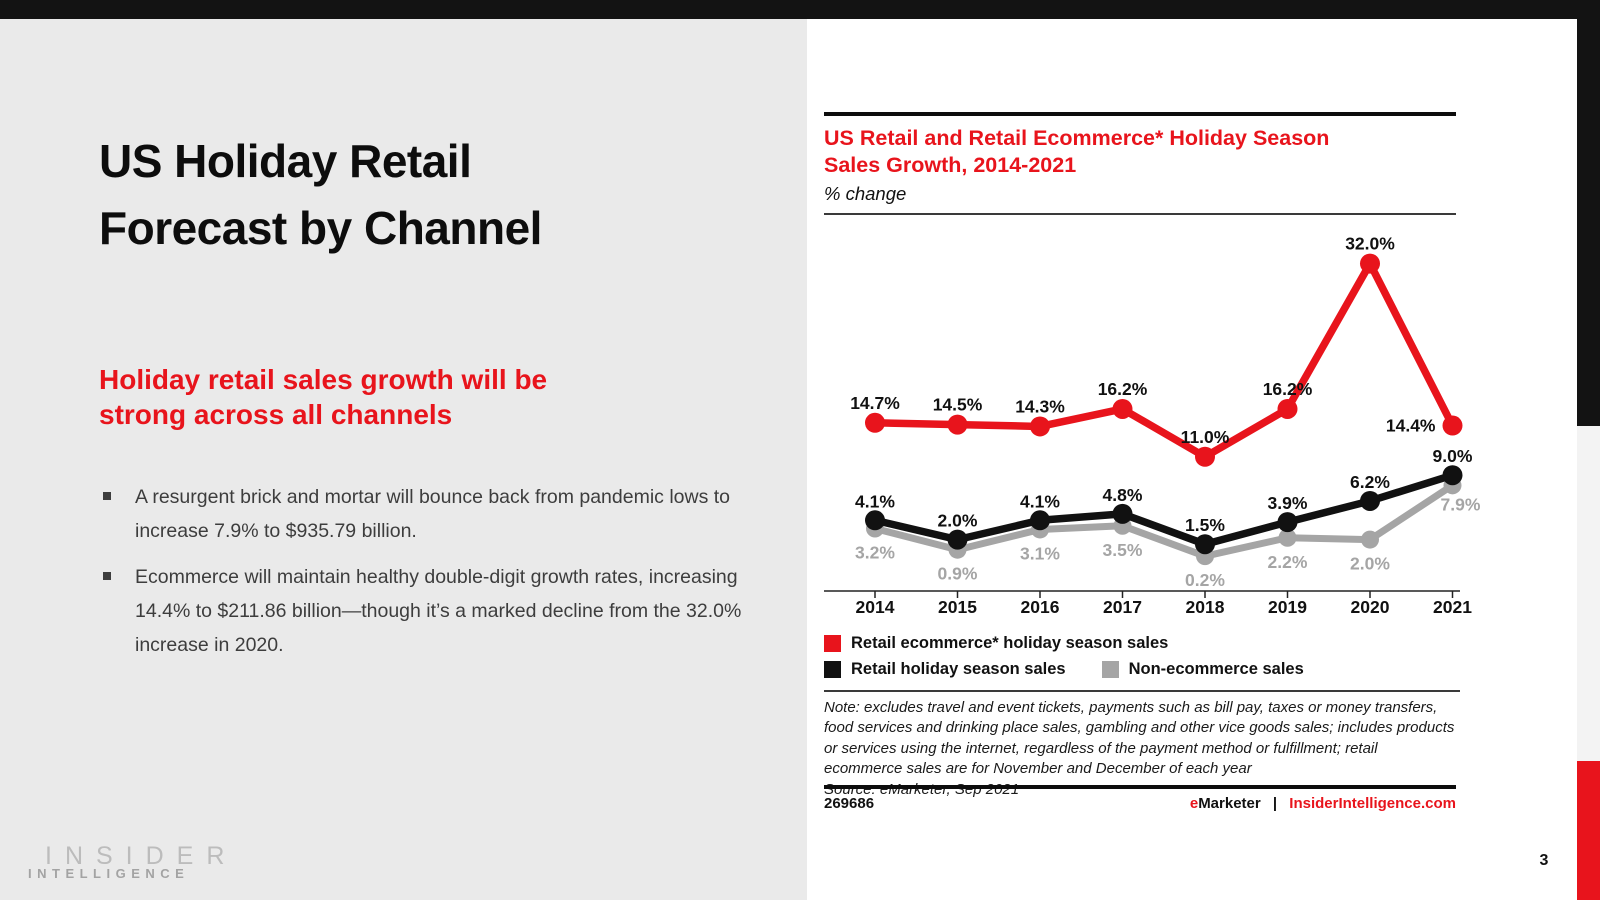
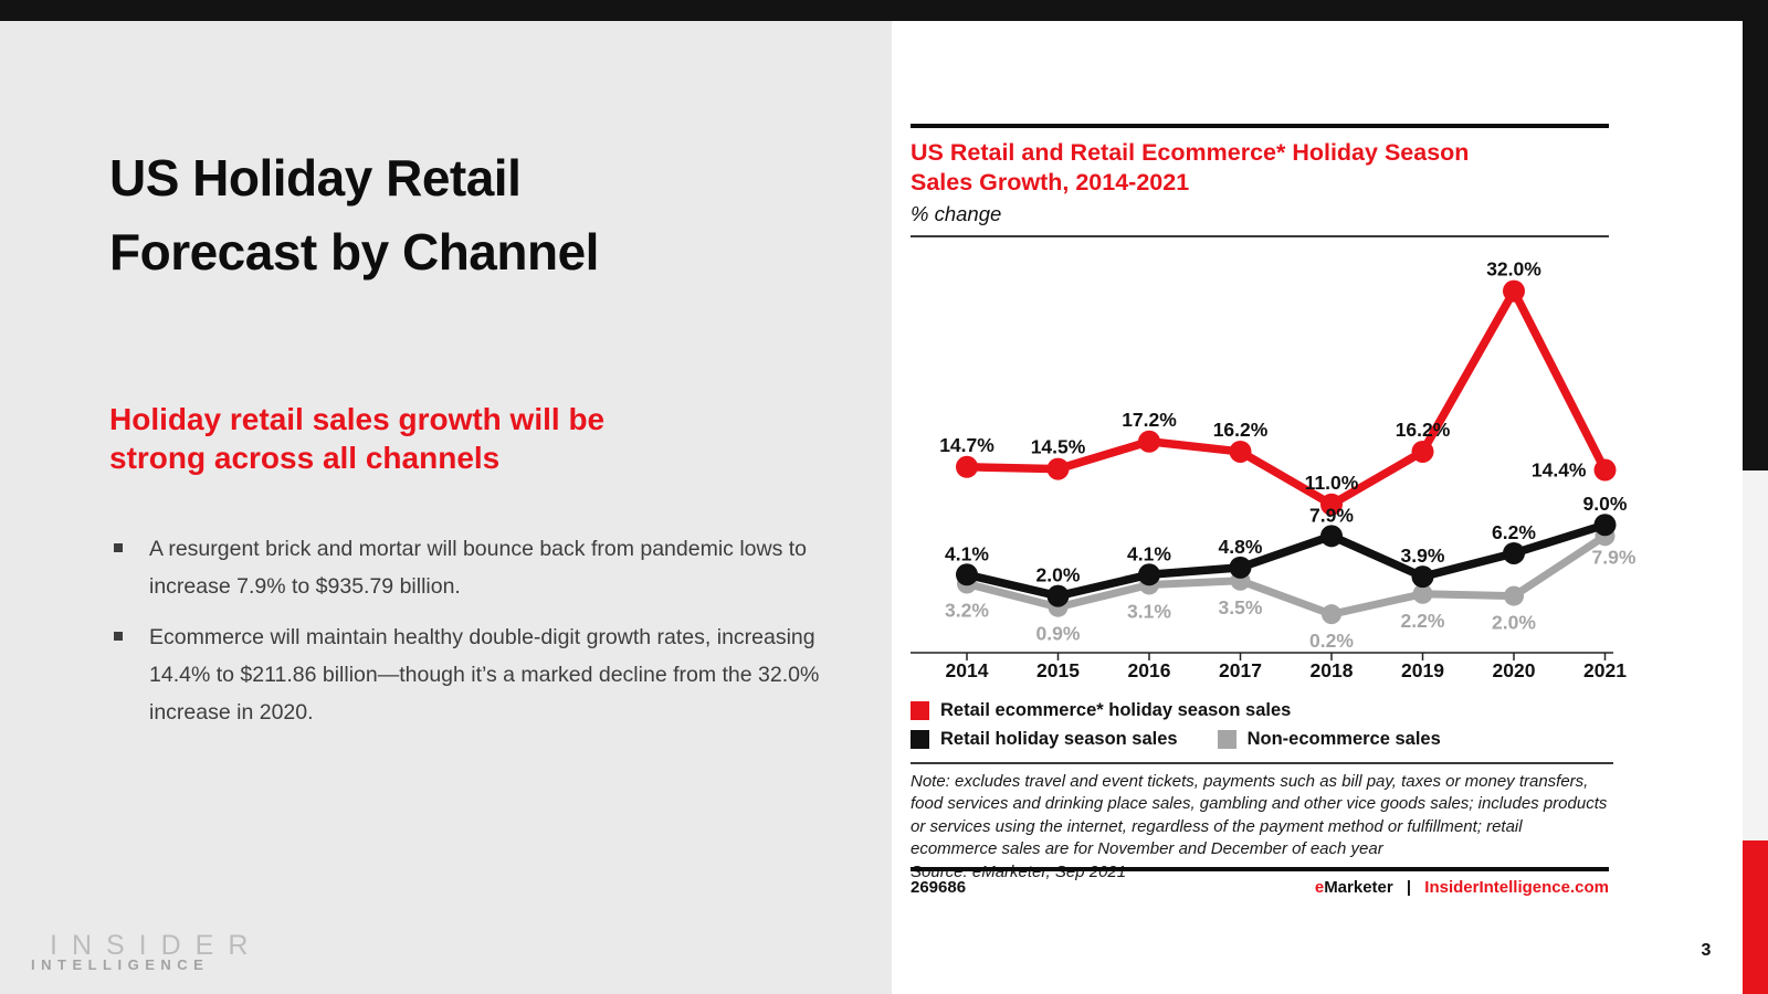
Retail ecommerce* holiday season sales/2016: 14.3% -> 17.2%
Retail holiday season sales/2018: 1.5% -> 7.9%
